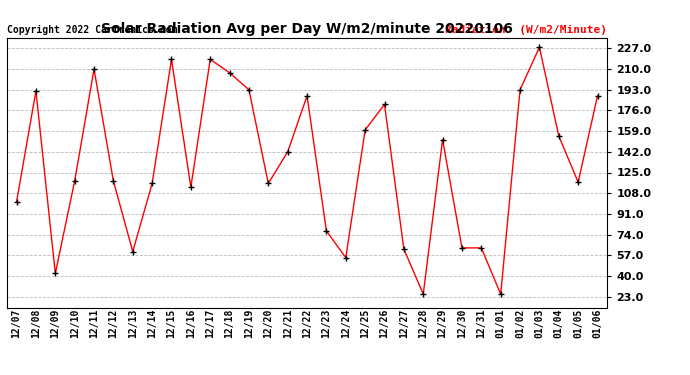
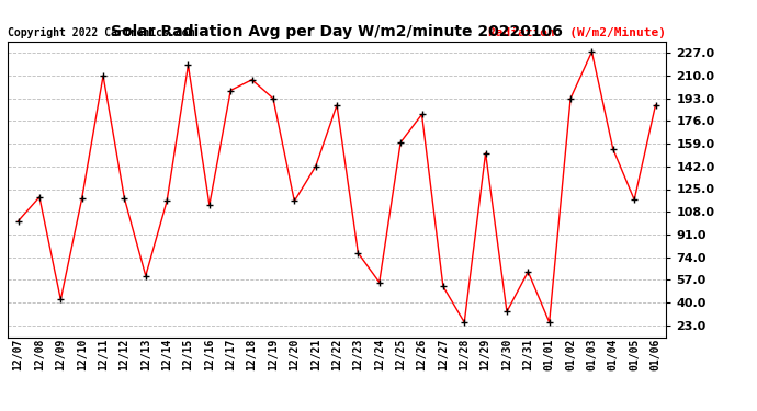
12/08: 192 -> 119
12/17: 218 -> 199
12/27: 62 -> 52
12/30: 63 -> 33
